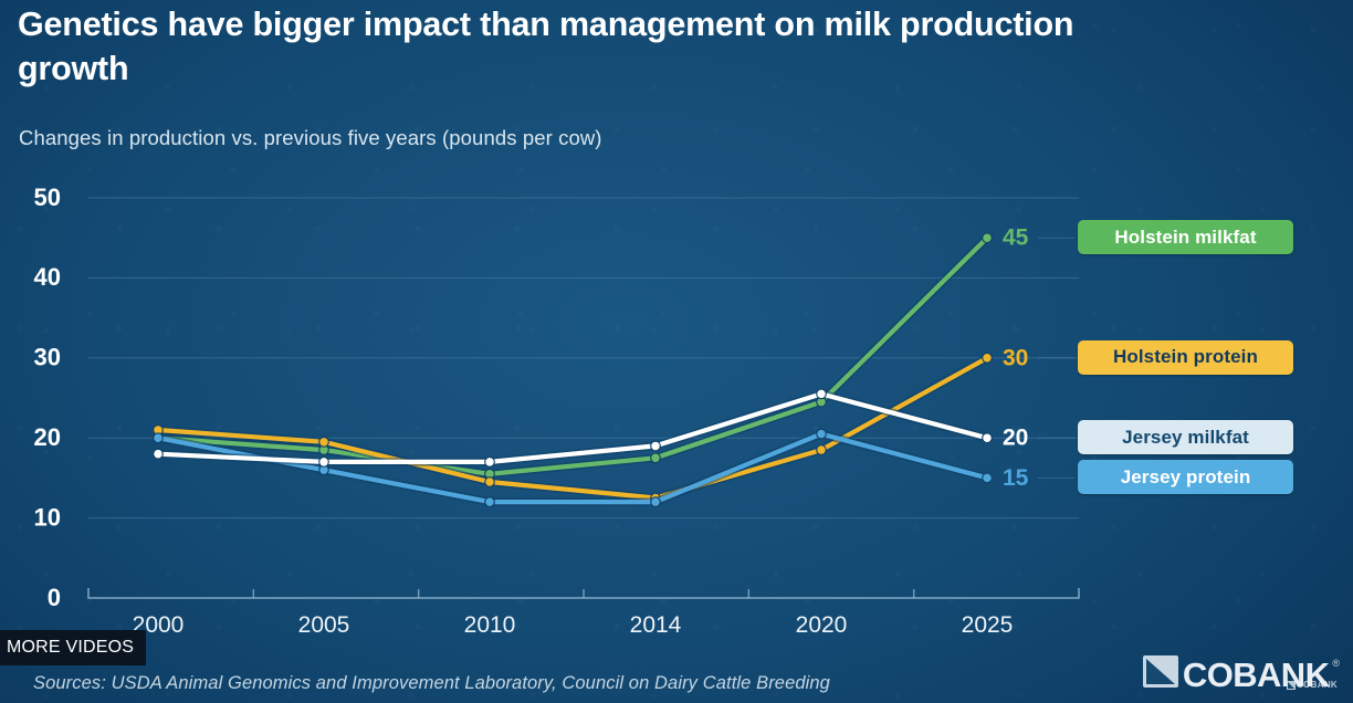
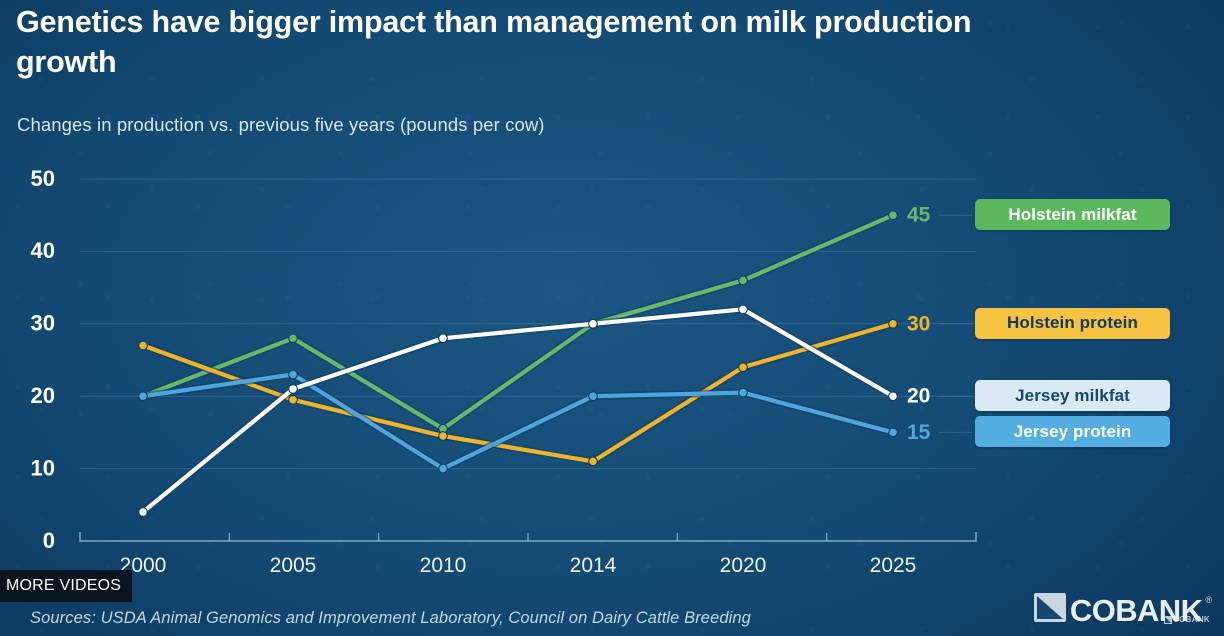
Holstein protein/2000: 21 -> 27
Jersey milkfat/2000: 18 -> 4
Holstein milkfat/2005: 18 -> 28
Jersey milkfat/2005: 17 -> 21
Jersey protein/2005: 16 -> 23
Jersey milkfat/2010: 17 -> 28
Jersey protein/2010: 12 -> 10
Holstein milkfat/2014: 18 -> 30
Holstein protein/2014: 12 -> 11
Jersey milkfat/2014: 19 -> 30
Jersey protein/2014: 12 -> 20
Holstein milkfat/2020: 24 -> 36
Holstein protein/2020: 18 -> 24
Jersey milkfat/2020: 26 -> 32
